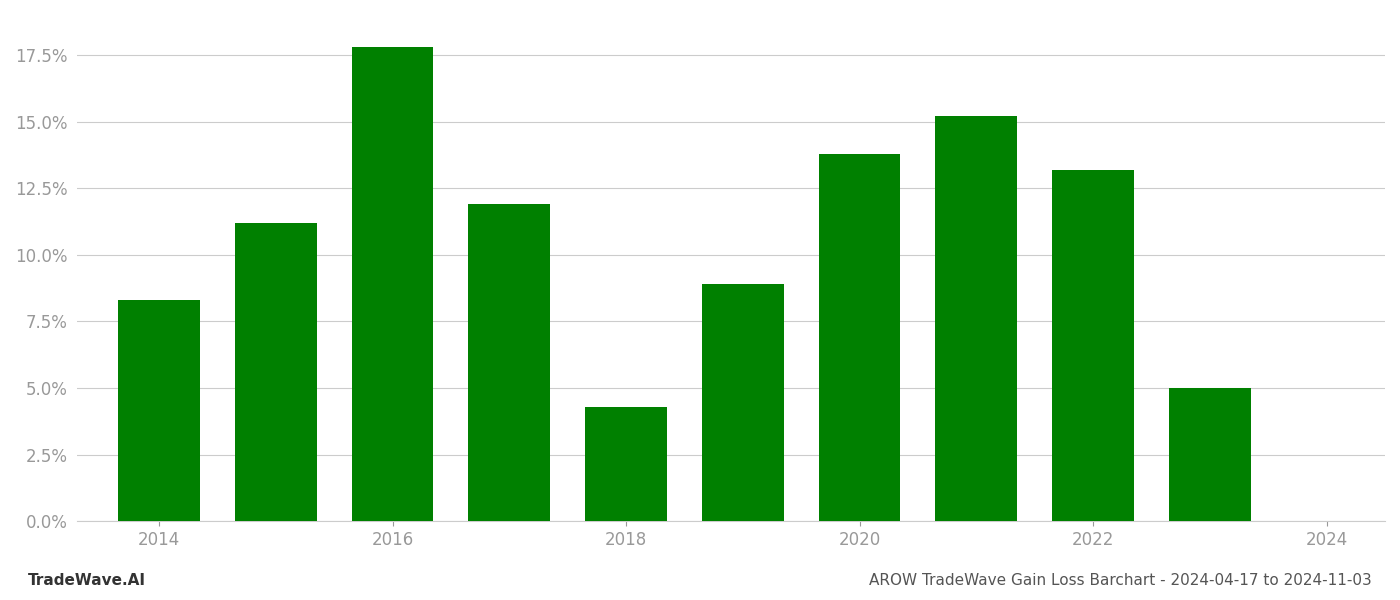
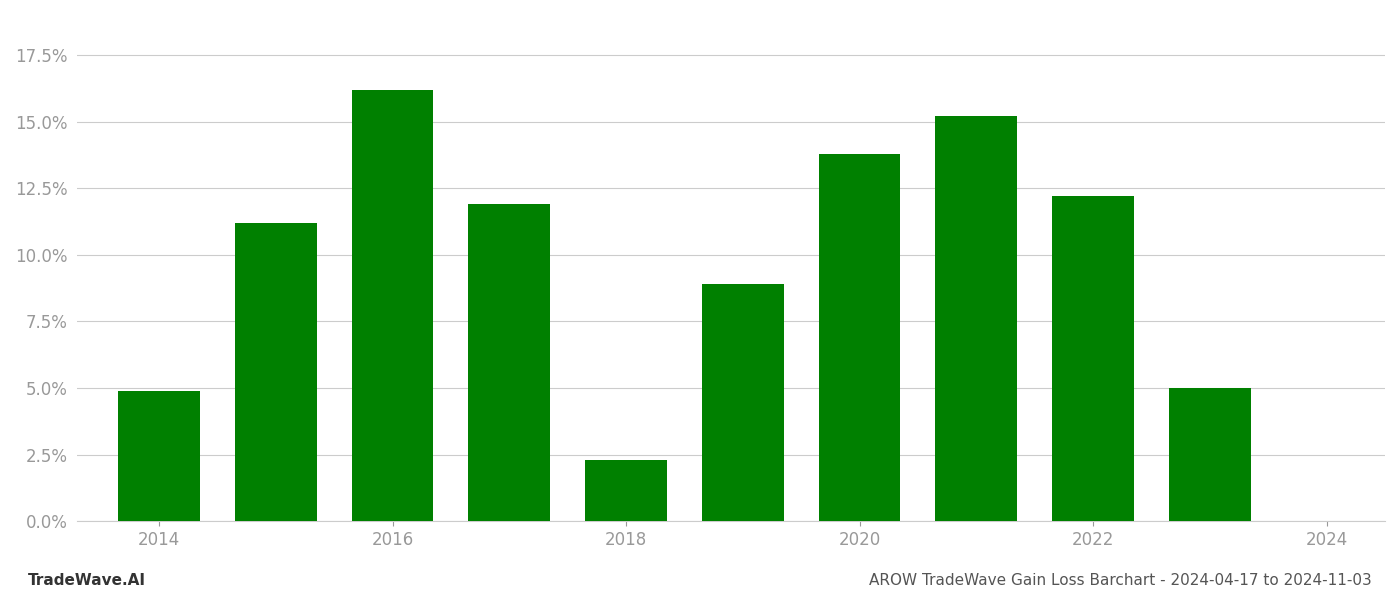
2014: 8.3% -> 4.9%
2016: 17.8% -> 16.2%
2018: 4.3% -> 2.3%
2022: 13.2% -> 12.2%
